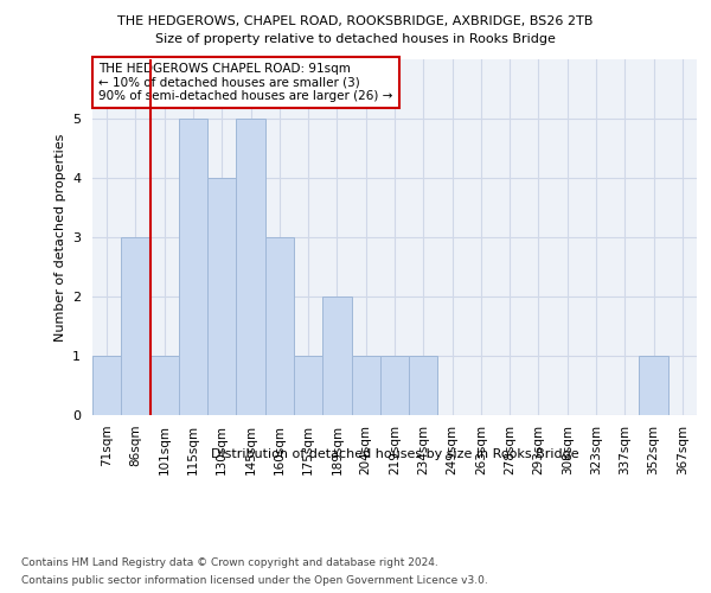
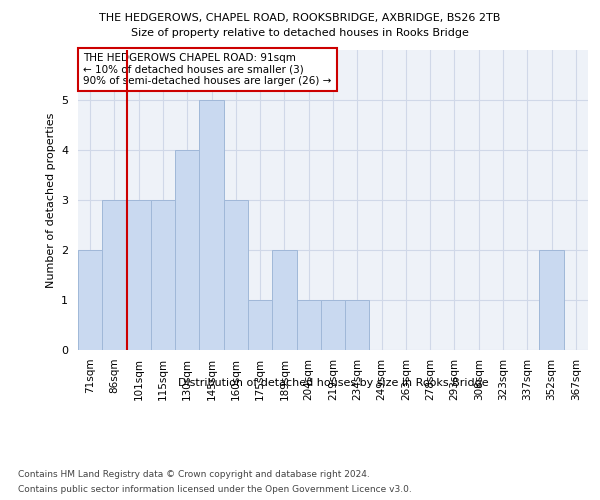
71sqm: 1 -> 2
101sqm: 1 -> 3
115sqm: 5 -> 3
352sqm: 1 -> 2
